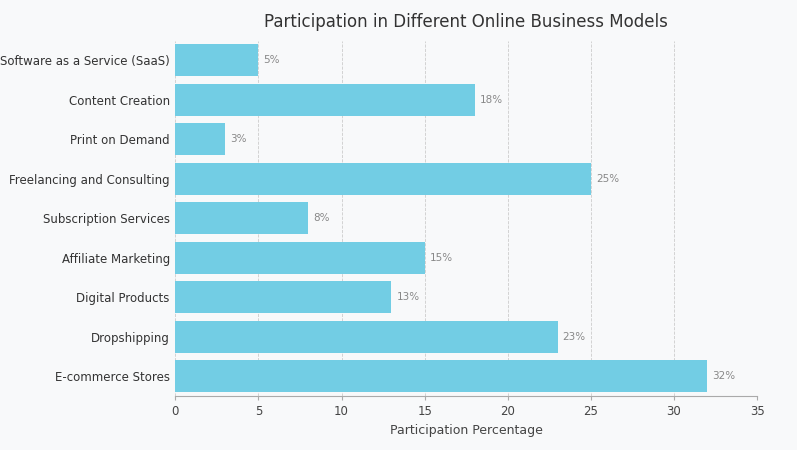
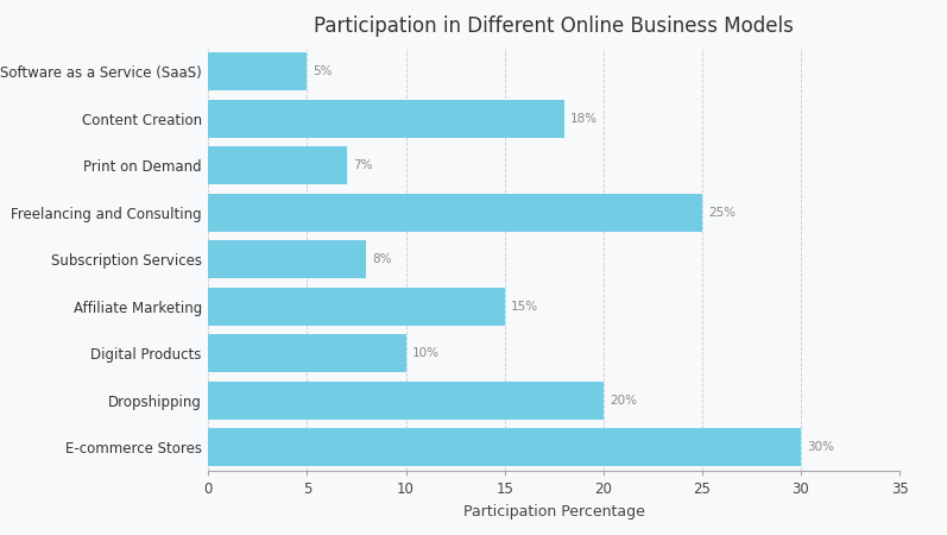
Print on Demand: 3% -> 7%
Digital Products: 13% -> 10%
Dropshipping: 23% -> 20%
E-commerce Stores: 32% -> 30%
